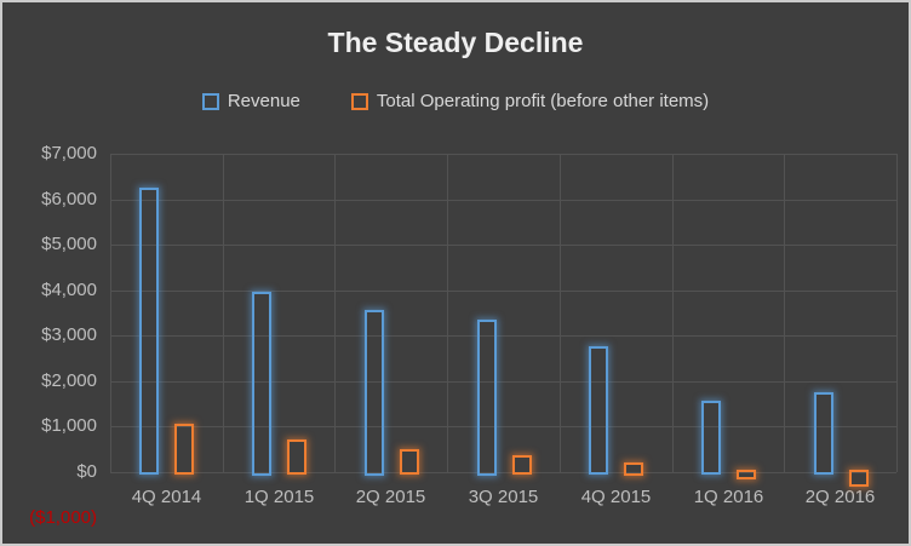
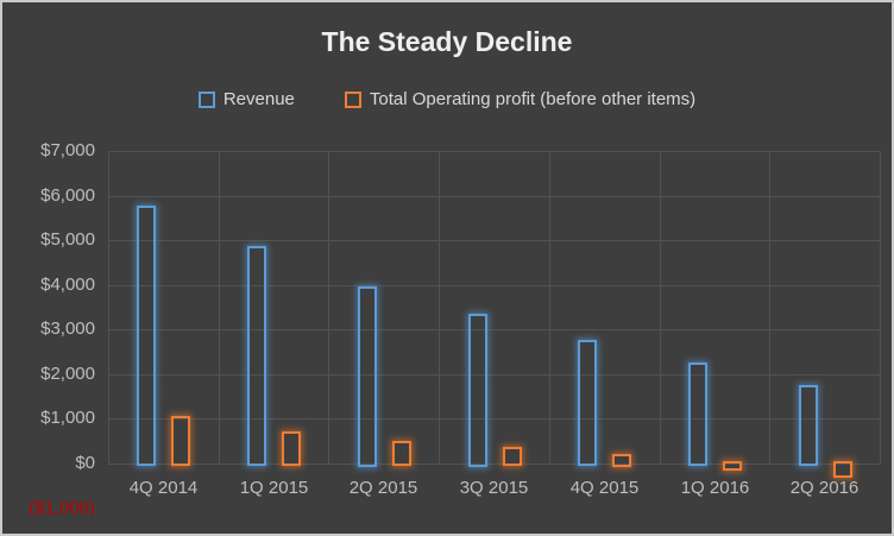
Revenue/4Q 2014: $6200 -> $5700
Revenue/1Q 2015: $3900 -> $4800
Revenue/2Q 2015: $3500 -> $3900
Revenue/1Q 2016: $1500 -> $2200
